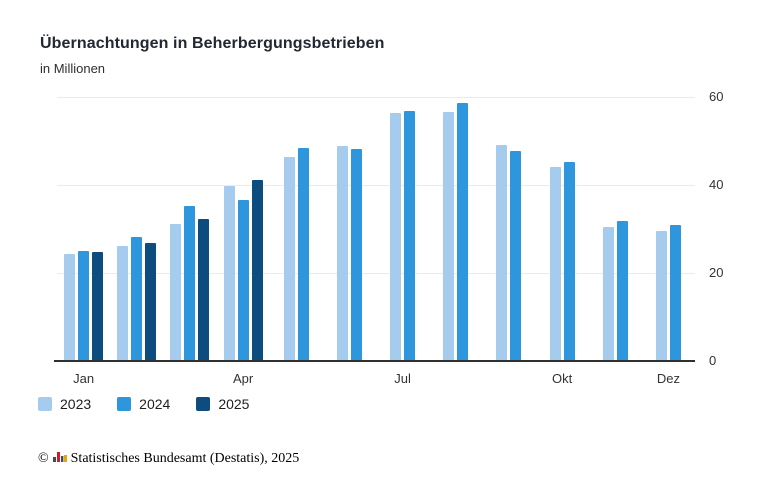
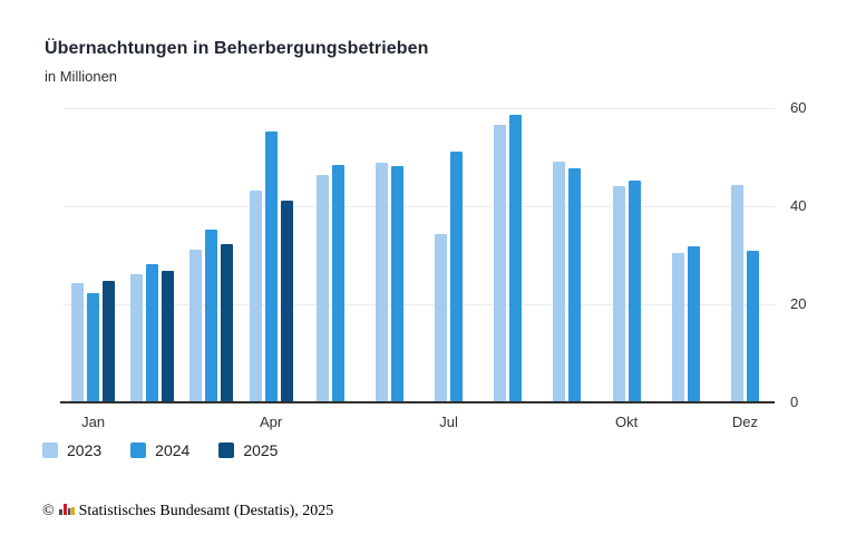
2024/Jan: 25 -> 22
2023/Apr: 40 -> 43
2024/Apr: 36 -> 55
2023/Jul: 56 -> 34
2024/Jul: 57 -> 51
2023/Dez: 29 -> 44
